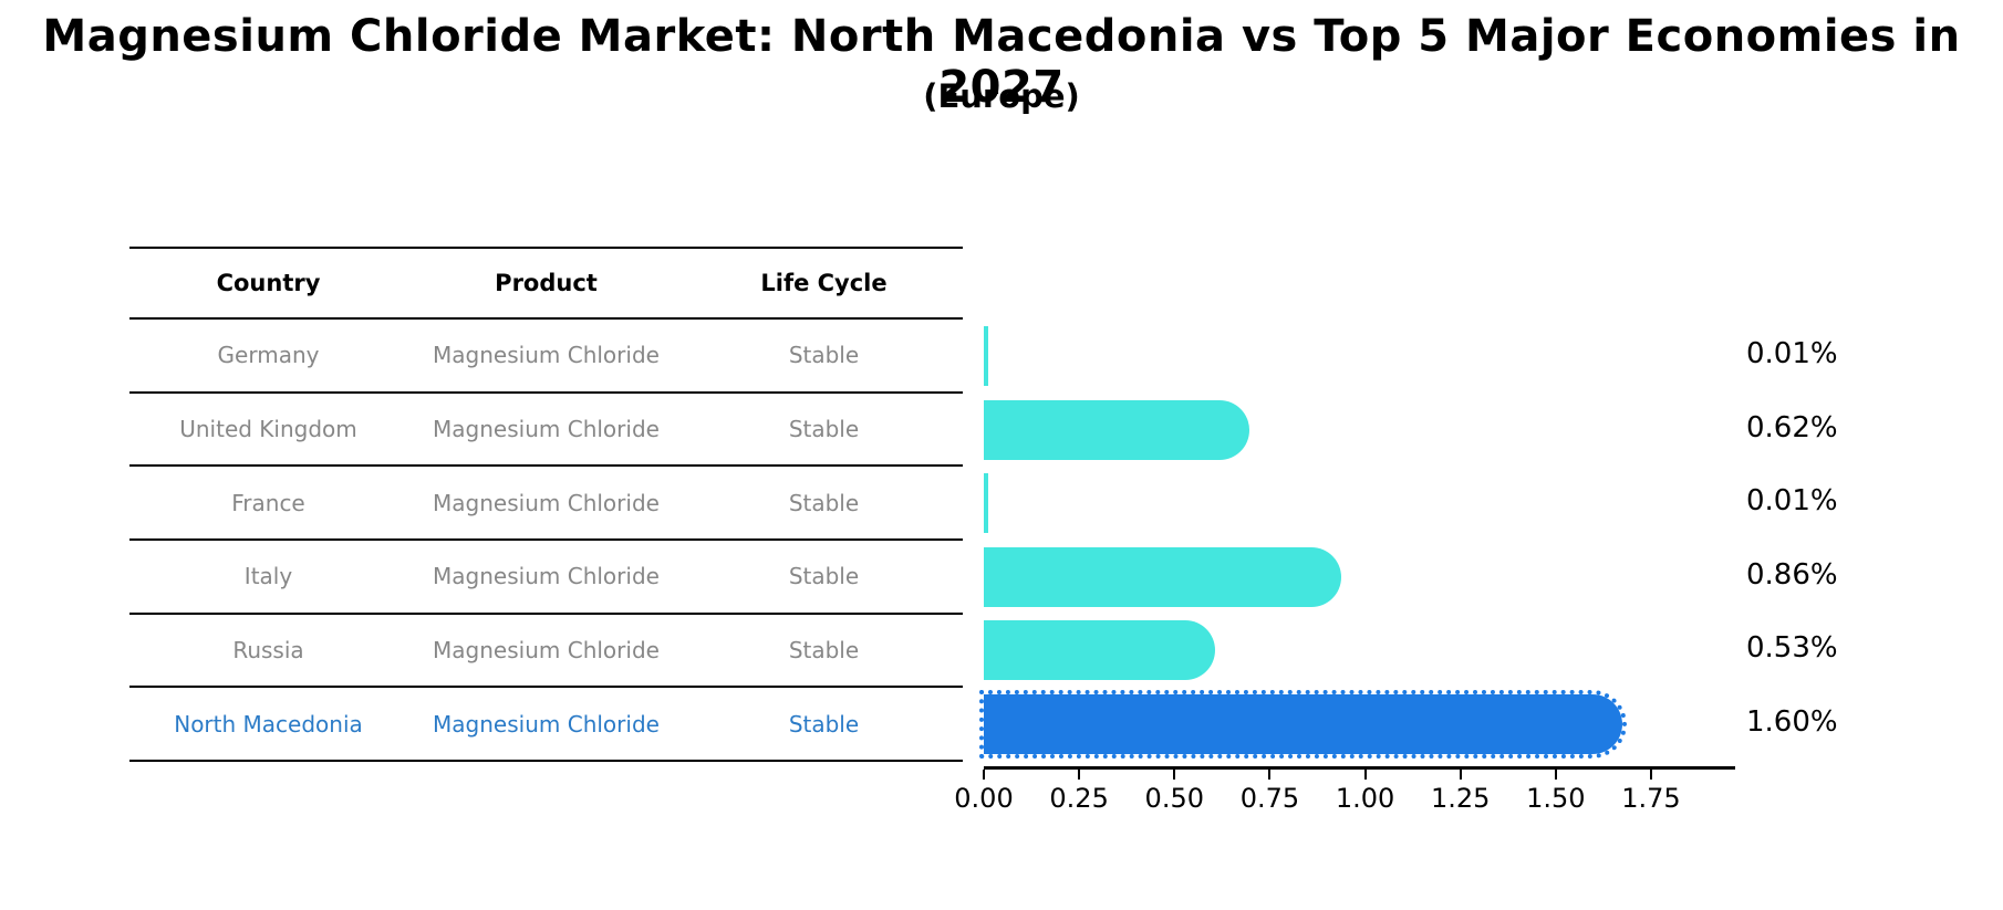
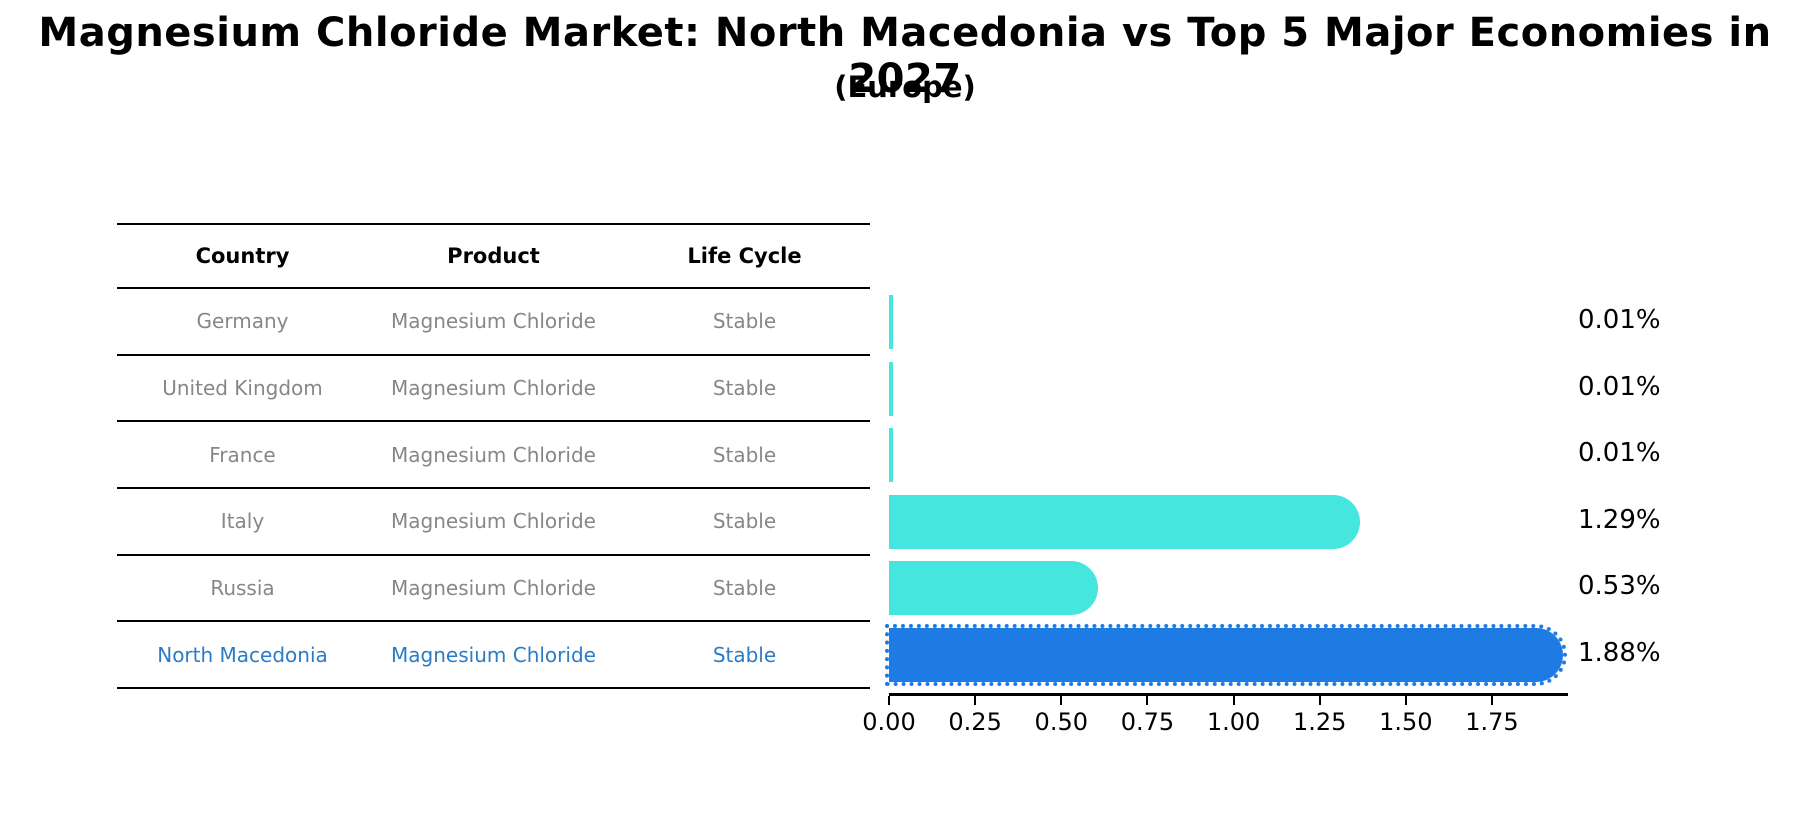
United Kingdom: 0.62% -> 0.01%
Italy: 0.86% -> 1.29%
North Macedonia: 1.60% -> 1.88%
